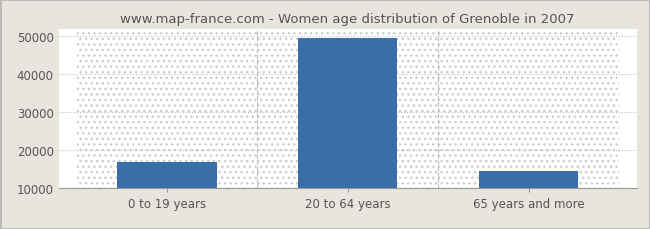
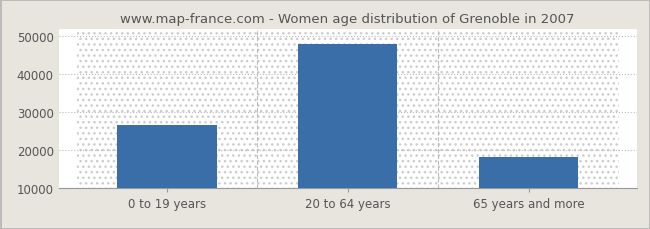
0 to 19 years: 16800 -> 26500
20 to 64 years: 49500 -> 48000
65 years and more: 14500 -> 18000
